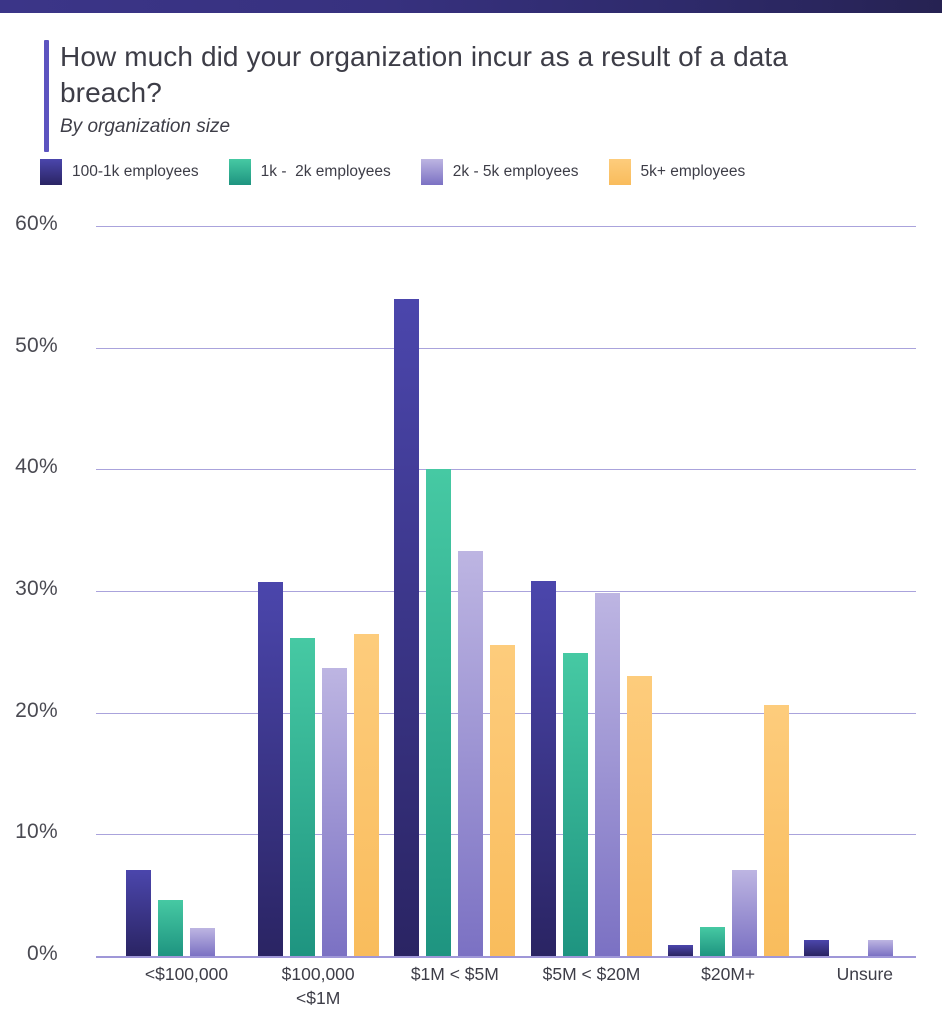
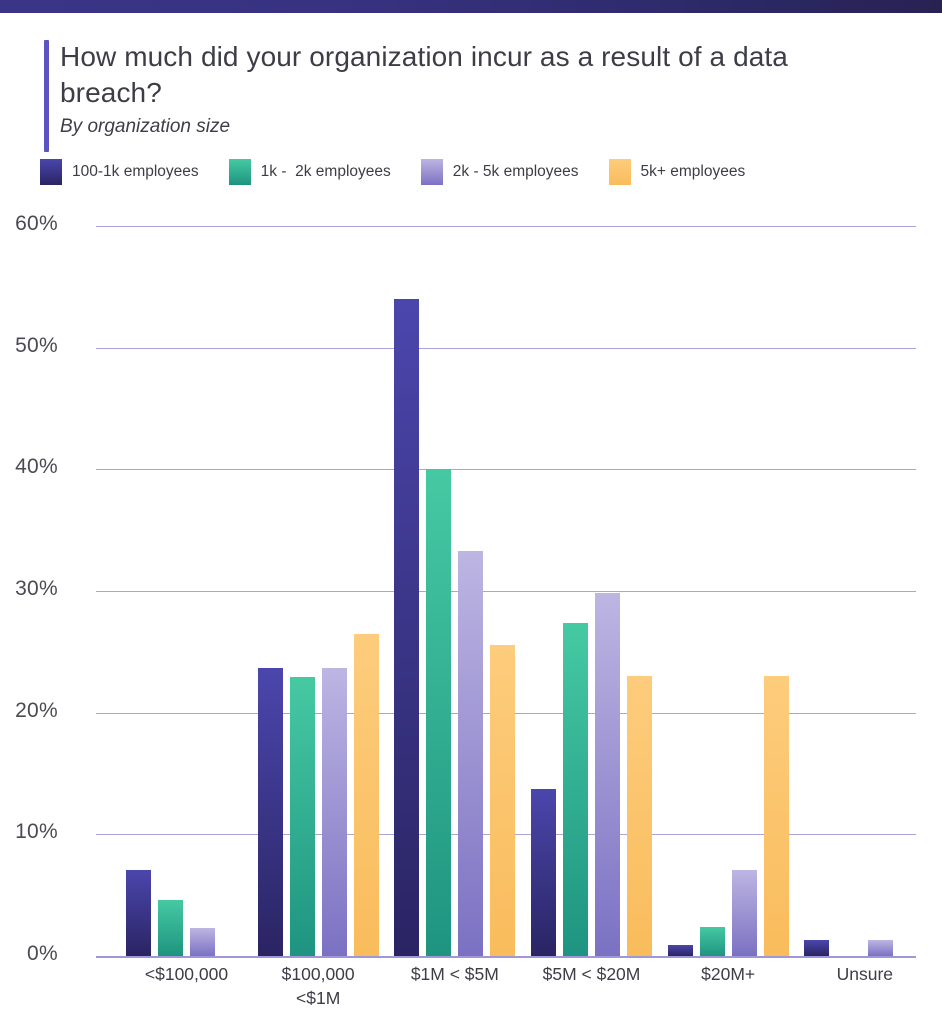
100-1k employees/$100,000 <$1M: 30.7% -> 23.7%
1k - 2k employees/$100,000 <$1M: 26.1% -> 22.9%
100-1k employees/$5M < $20M: 30.8% -> 13.7%
1k - 2k employees/$5M < $20M: 24.9% -> 27.4%
5k+ employees/$20M+: 20.6% -> 23.0%
